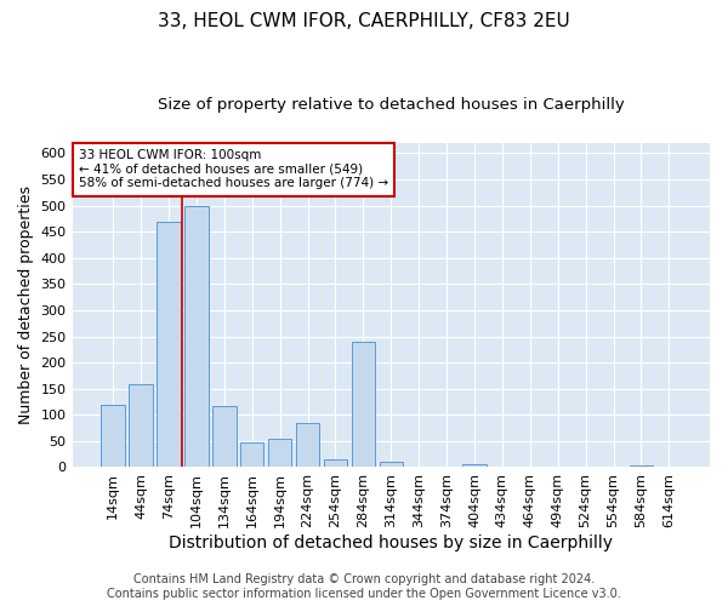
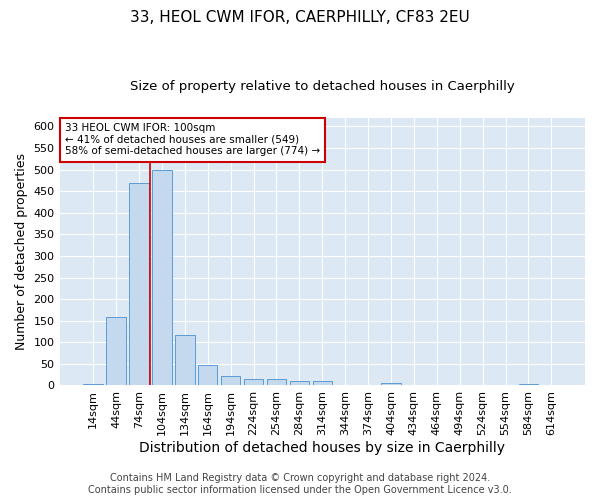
14sqm: 120 -> 4
194sqm: 55 -> 22
224sqm: 85 -> 15
284sqm: 240 -> 10
